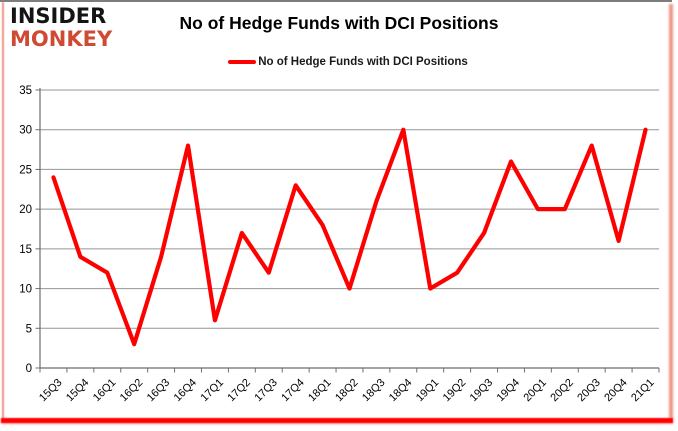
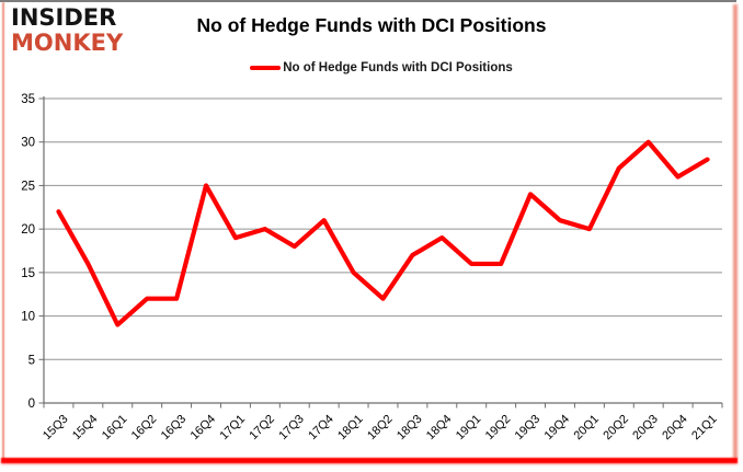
15Q3: 24 -> 22
15Q4: 14 -> 16
16Q1: 12 -> 9
16Q2: 3 -> 12
16Q3: 14 -> 12
16Q4: 28 -> 25
17Q1: 6 -> 19
17Q2: 17 -> 20
17Q3: 12 -> 18
17Q4: 23 -> 21
18Q1: 18 -> 15
18Q2: 10 -> 12
18Q3: 21 -> 17
18Q4: 30 -> 19
19Q1: 10 -> 16
19Q2: 12 -> 16
19Q3: 17 -> 24
19Q4: 26 -> 21
20Q2: 20 -> 27
20Q3: 28 -> 30
20Q4: 16 -> 26
21Q1: 30 -> 28
